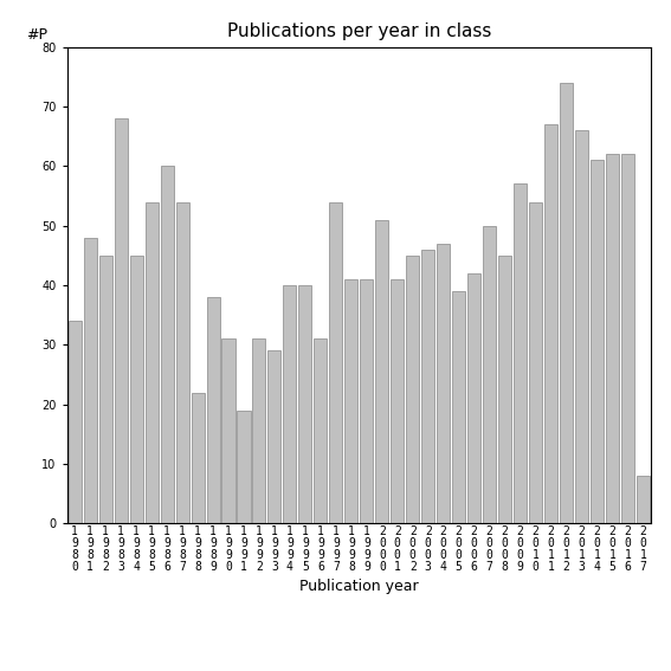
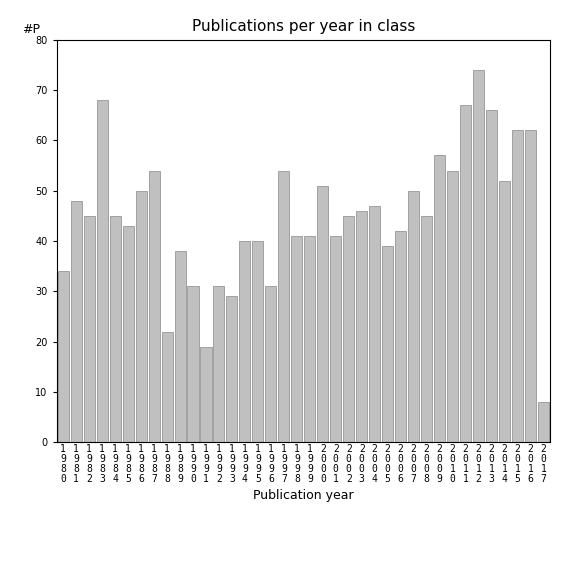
1 9 8 5: 54 -> 43
1 9 8 6: 60 -> 50
2 0 1 4: 61 -> 52
